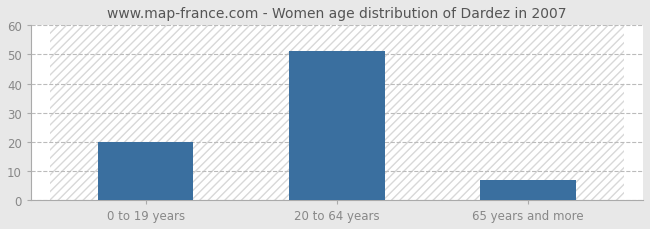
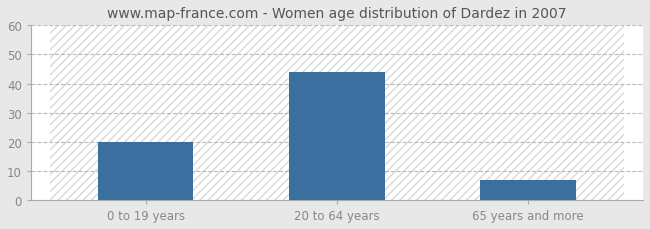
20 to 64 years: 51 -> 44
